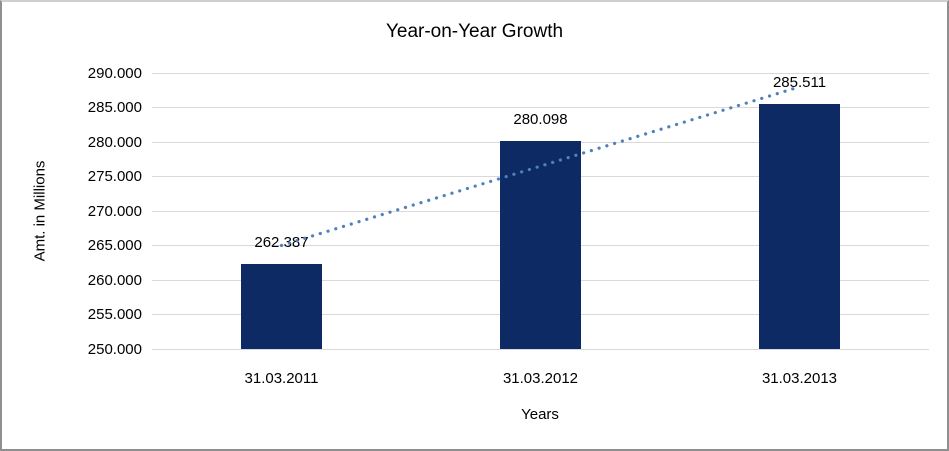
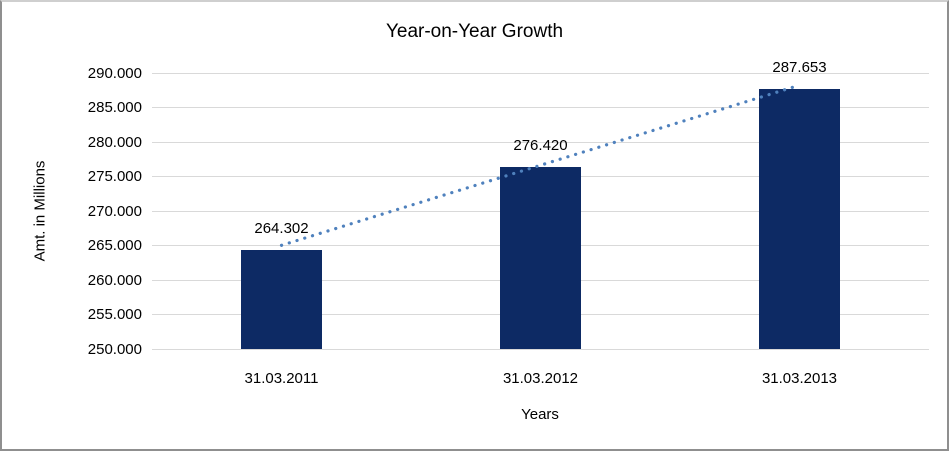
31.03.2011: 262.387 -> 264.302
31.03.2012: 280.098 -> 276.420
31.03.2013: 285.511 -> 287.653
